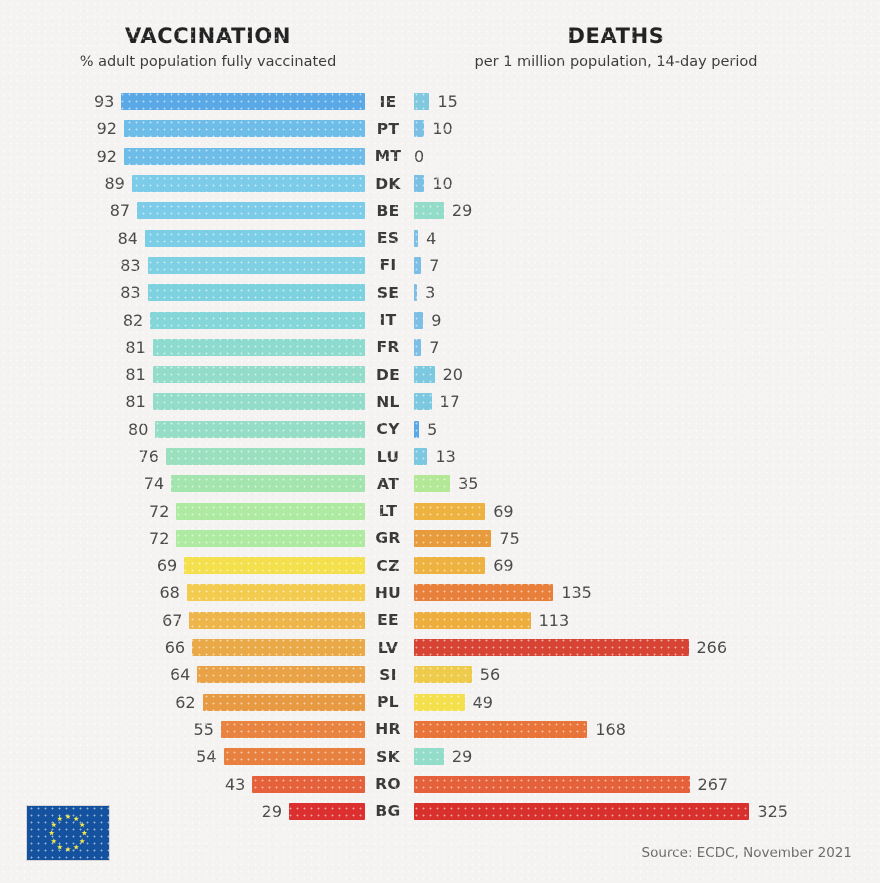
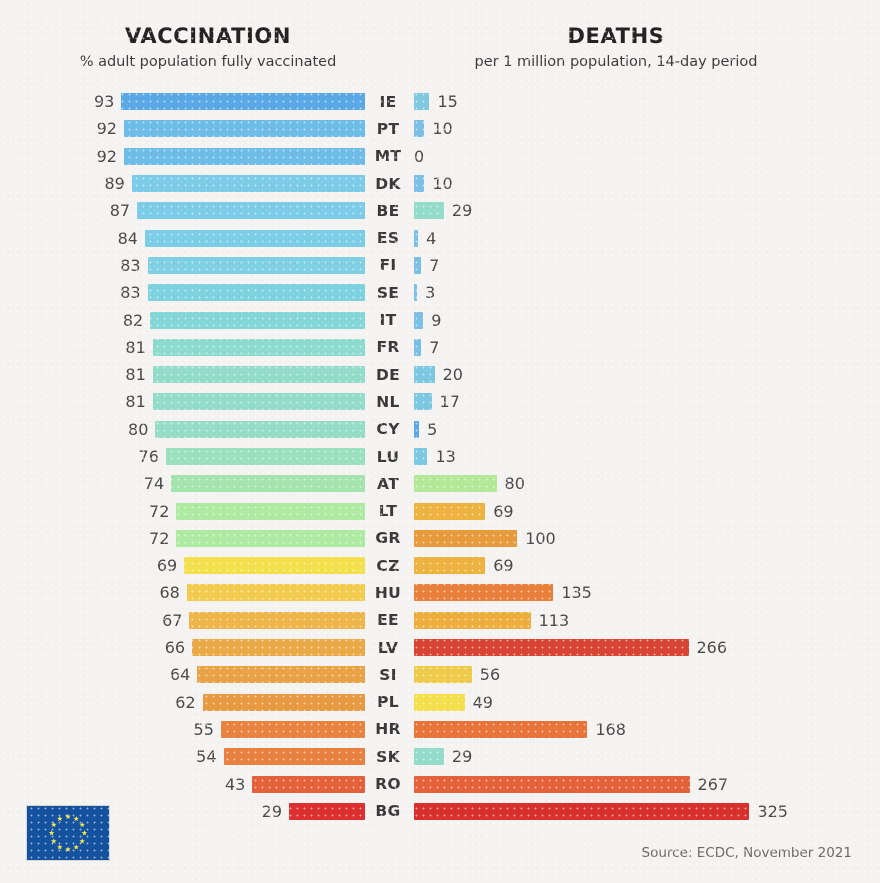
DEATHS/AT: 35 -> 80
DEATHS/GR: 75 -> 100
